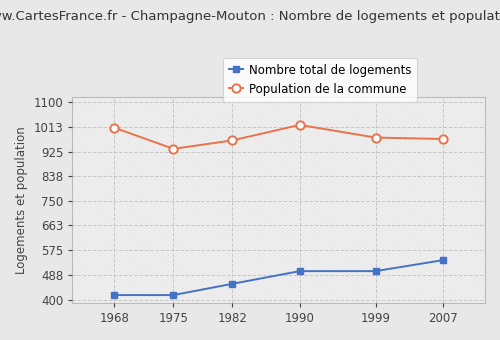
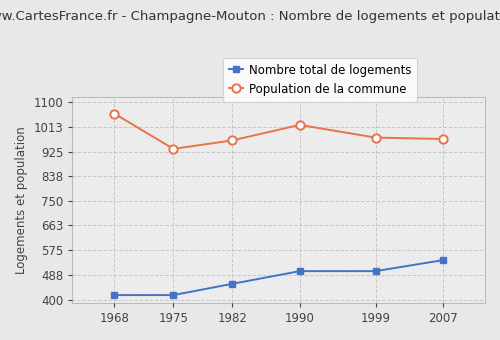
Population de la commune/1968: 1010 -> 1060
